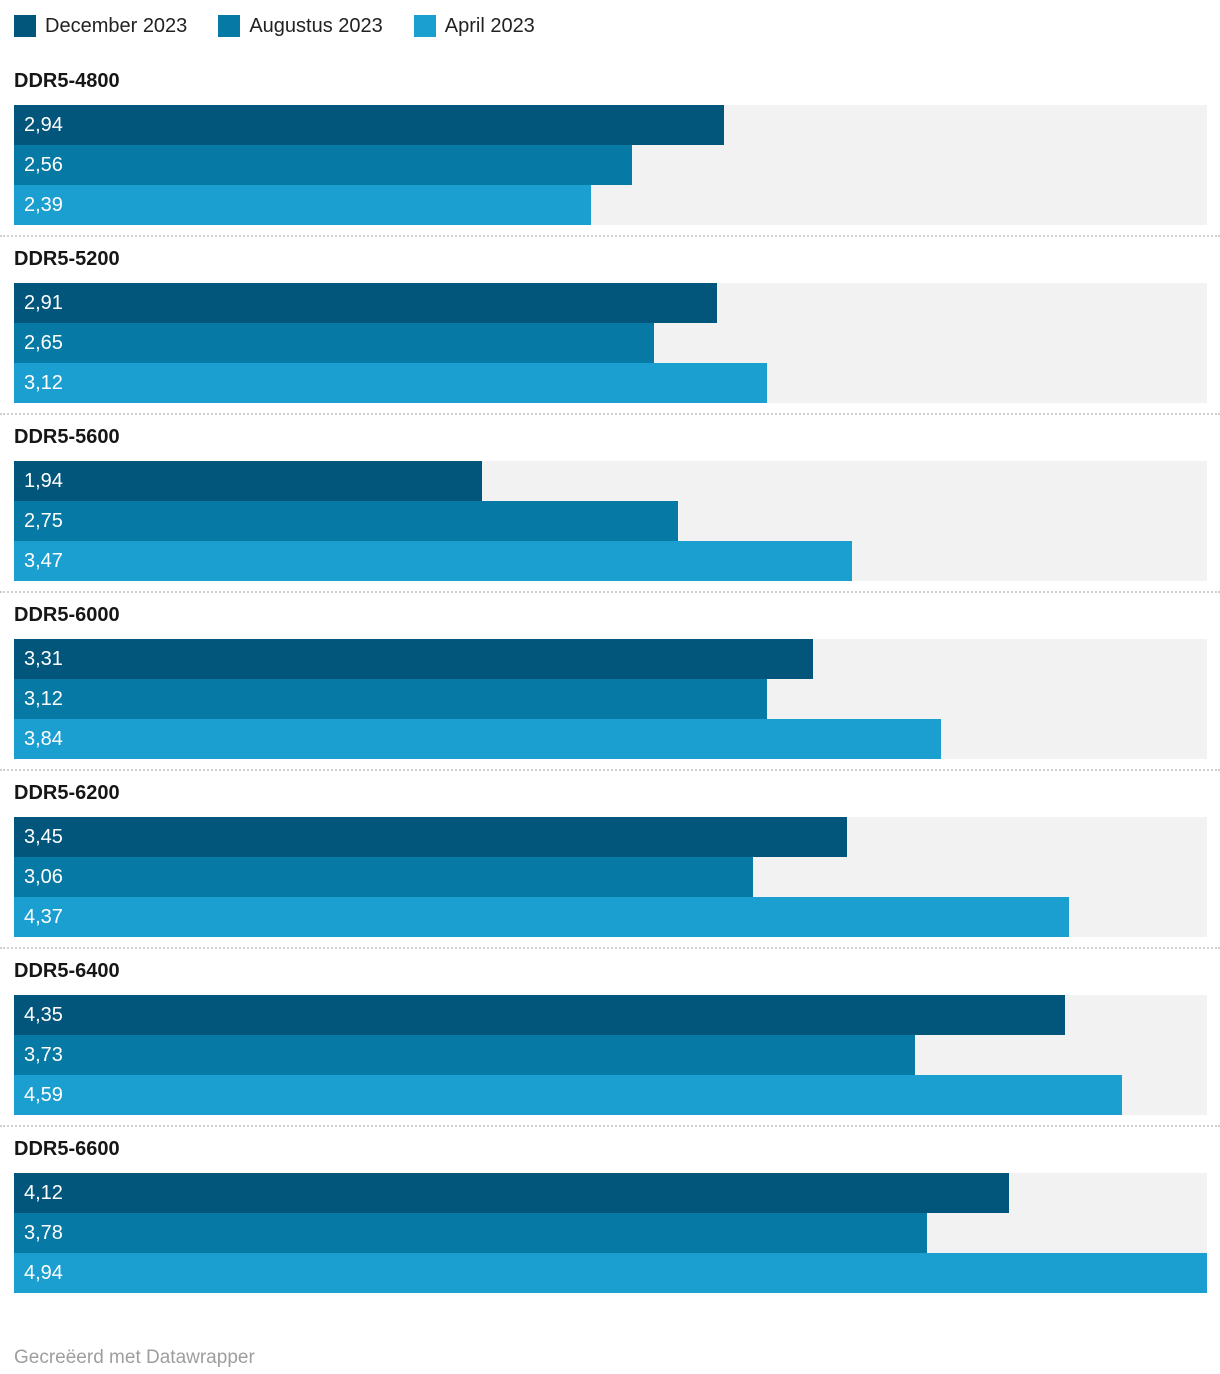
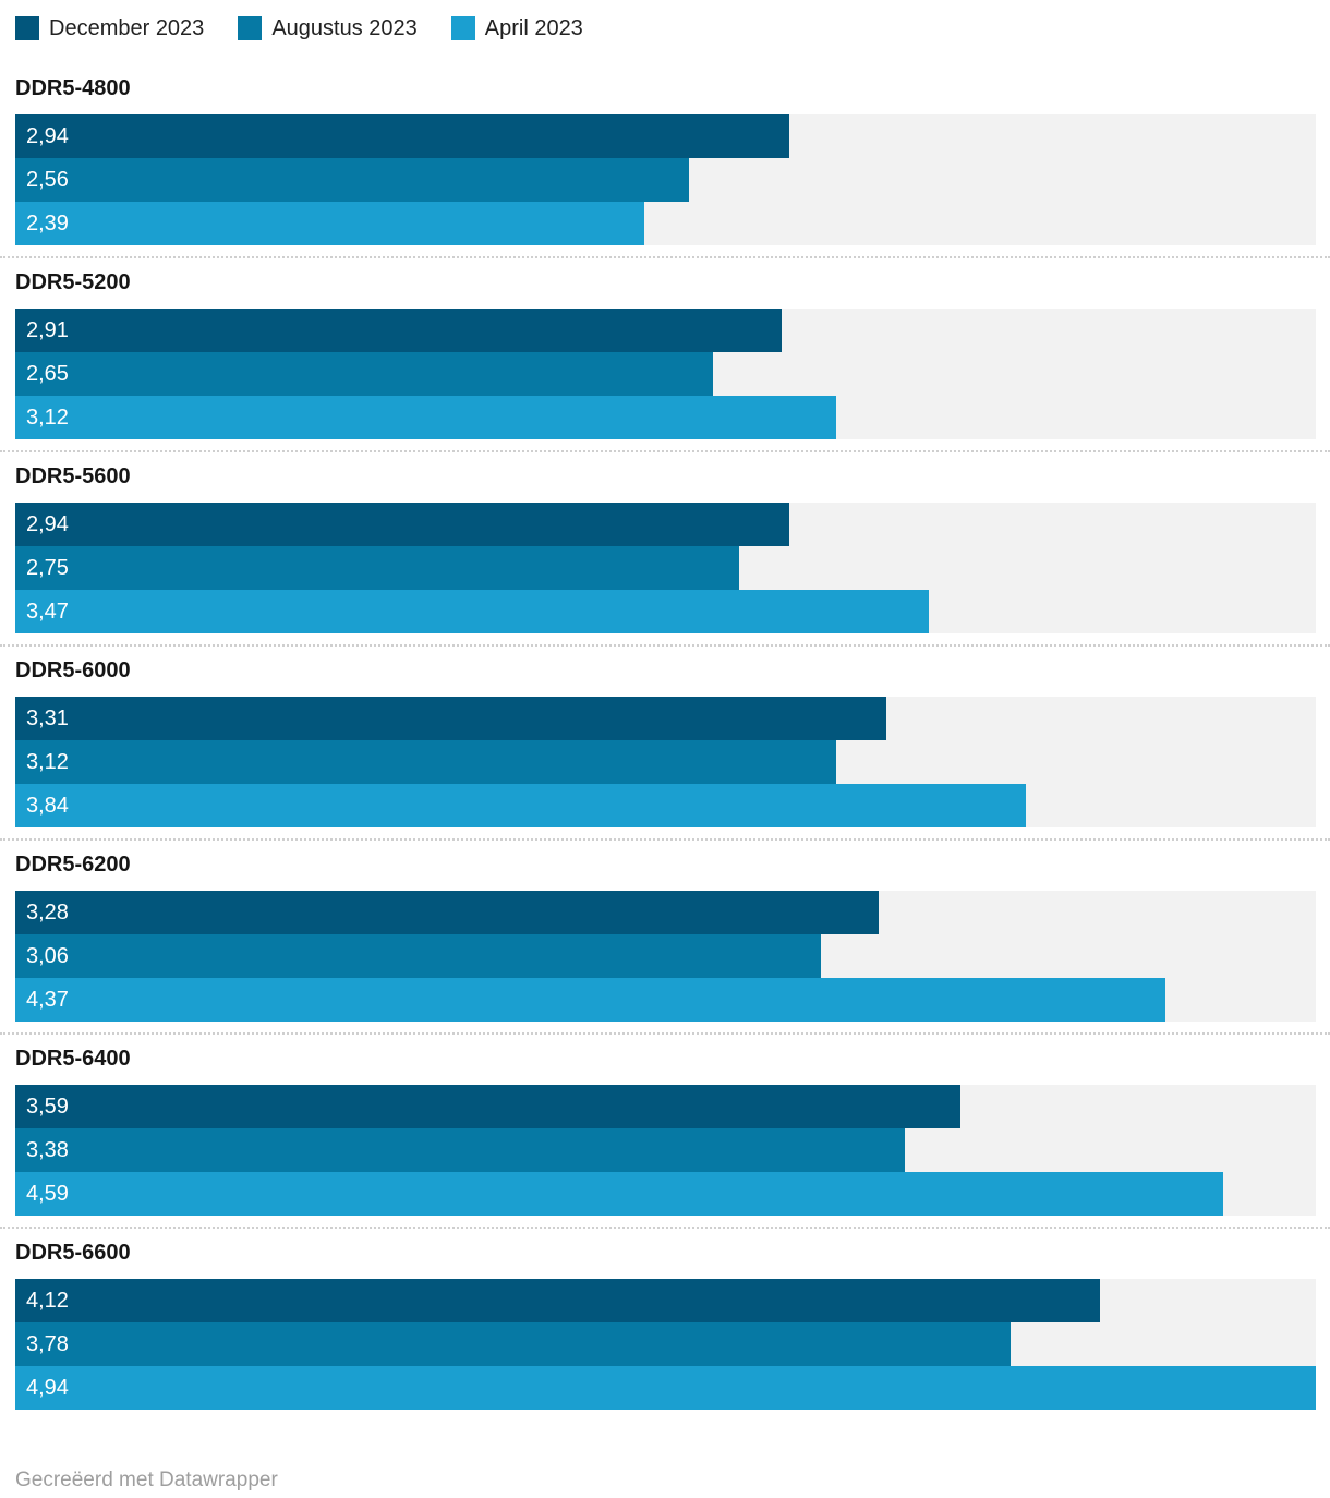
December 2023/DDR5-5600: 1,94 -> 2,94
December 2023/DDR5-6200: 3,45 -> 3,28
December 2023/DDR5-6400: 4,35 -> 3,59
Augustus 2023/DDR5-6400: 3,73 -> 3,38
